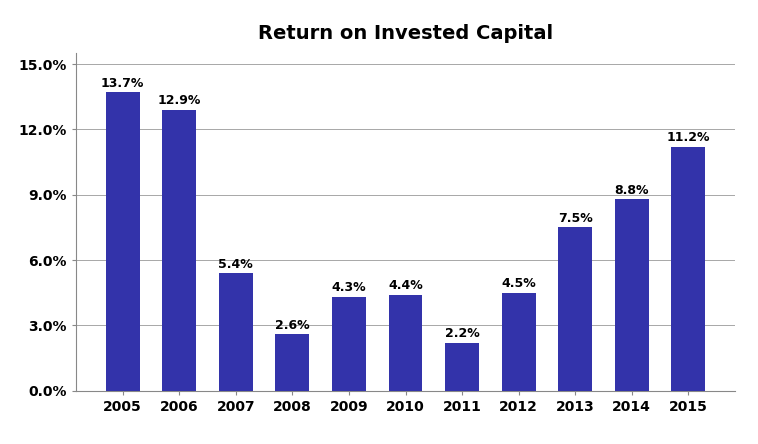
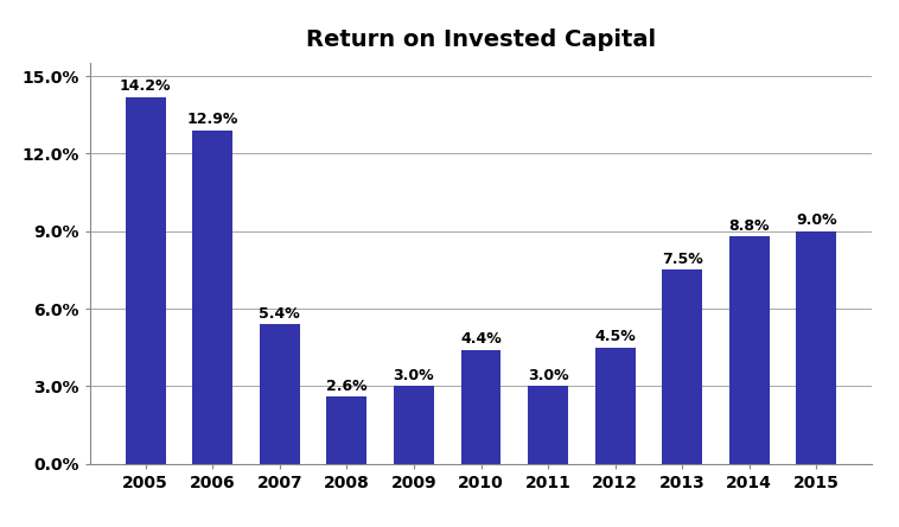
2005: 13.7% -> 14.2%
2009: 4.3% -> 3.0%
2011: 2.2% -> 3.0%
2015: 11.2% -> 9.0%
